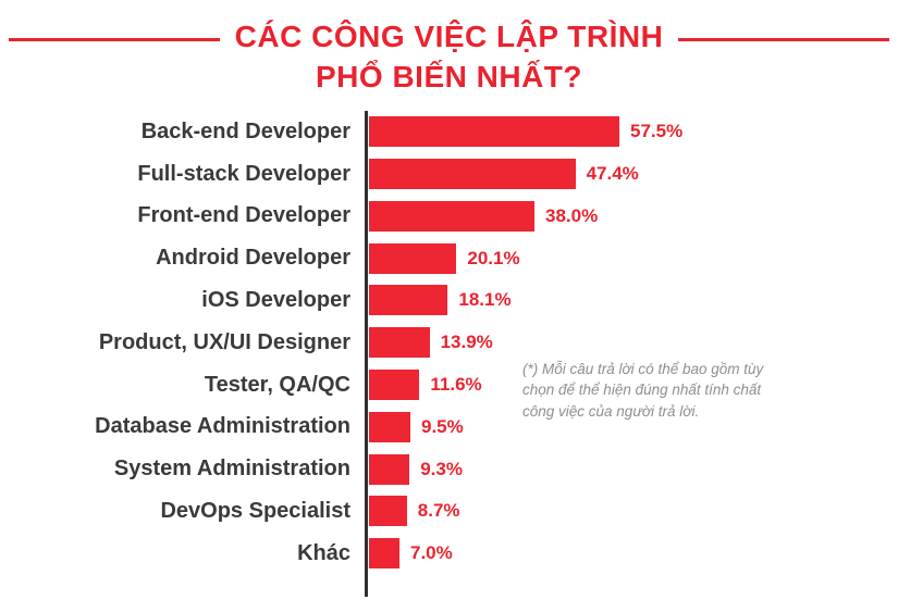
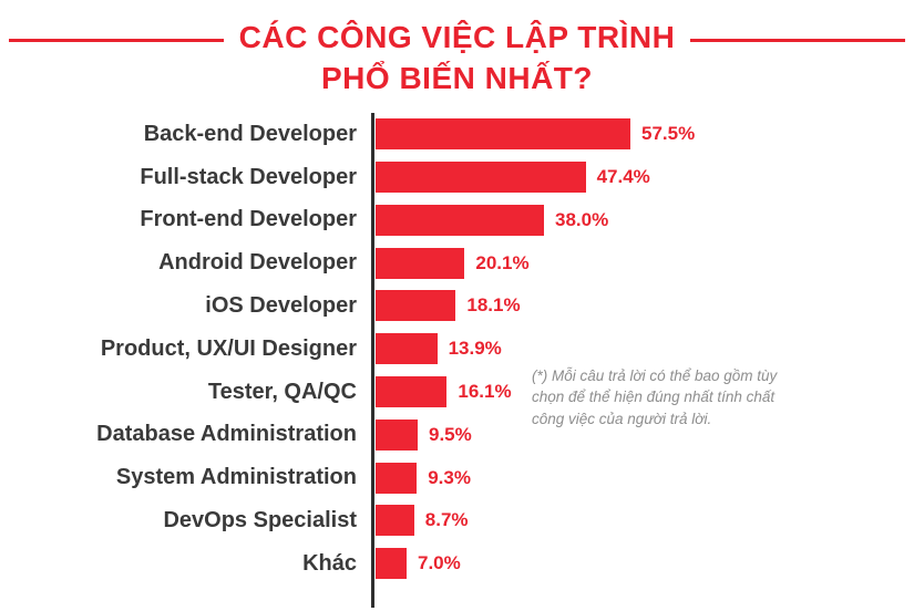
Tester, QA/QC: 11.6% -> 16.1%
